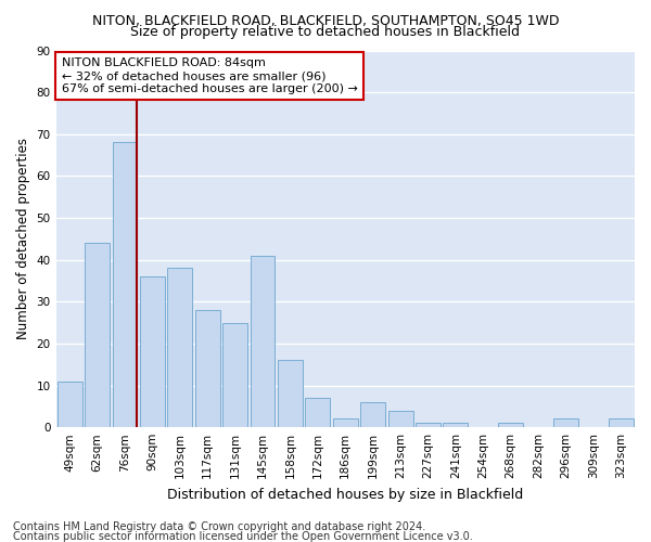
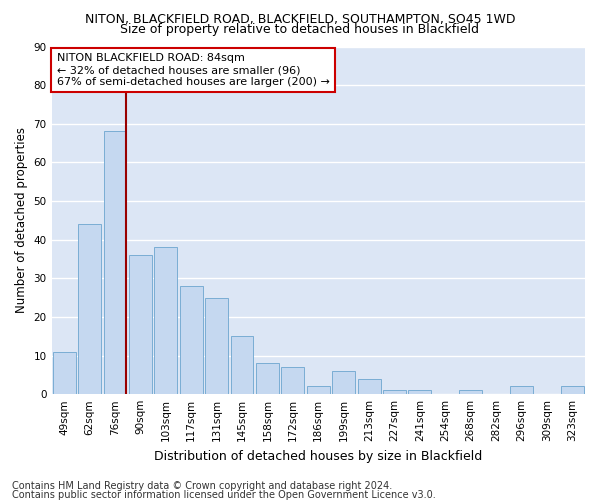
145sqm: 41 -> 15
158sqm: 16 -> 8
